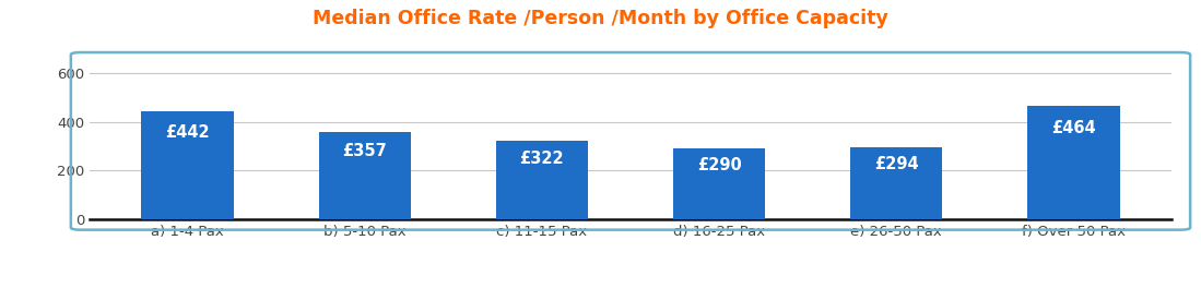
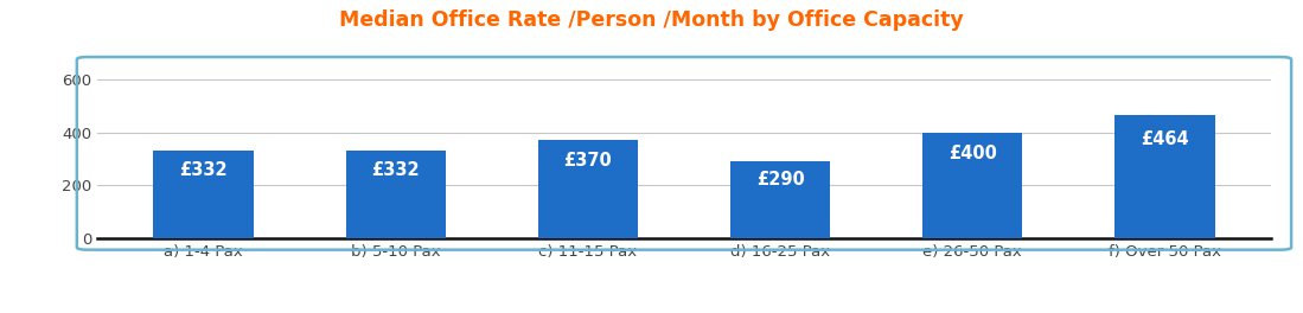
a) 1-4 Pax: £442 -> £332
b) 5-10 Pax: £357 -> £332
c) 11-15 Pax: £322 -> £370
e) 26-50 Pax: £294 -> £400
